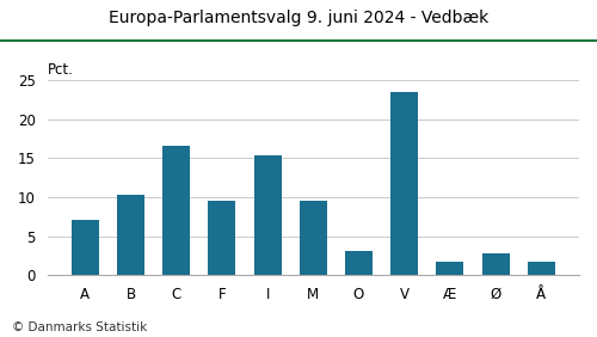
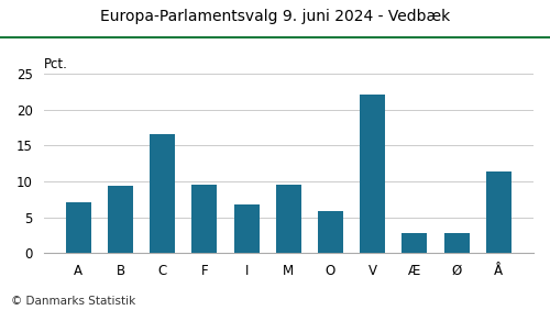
B: 10.3 -> 9.4
I: 15.3 -> 6.8
O: 3.1 -> 5.8
V: 23.5 -> 22.0
Æ: 1.7 -> 2.8
Å: 1.7 -> 11.4
